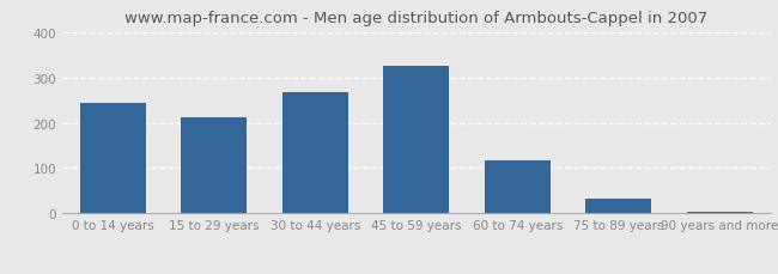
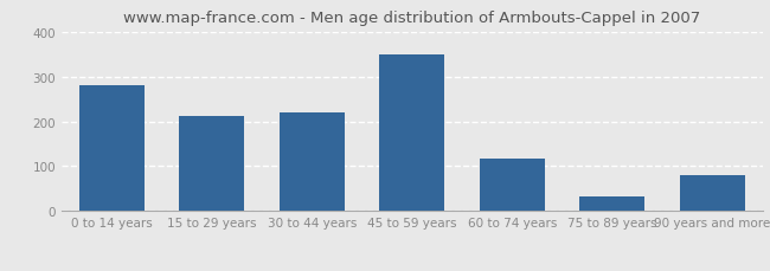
0 to 14 years: 243 -> 280
30 to 44 years: 267 -> 220
45 to 59 years: 325 -> 350
90 years and more: 5 -> 80
